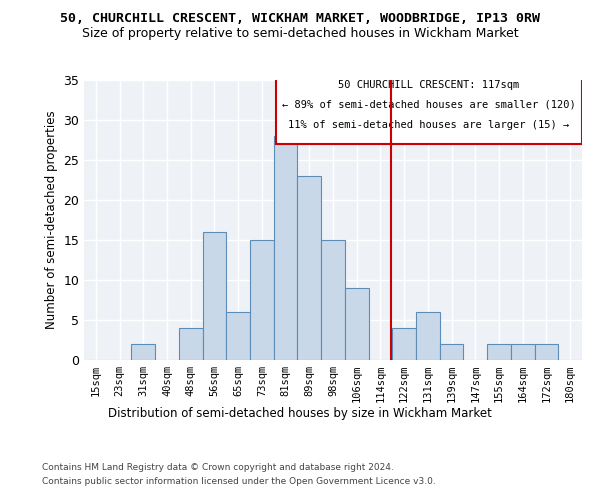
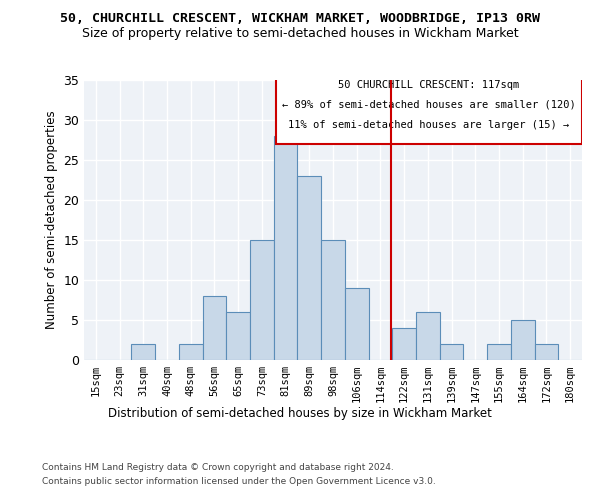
48sqm: 4 -> 2
56sqm: 16 -> 8
164sqm: 2 -> 5
